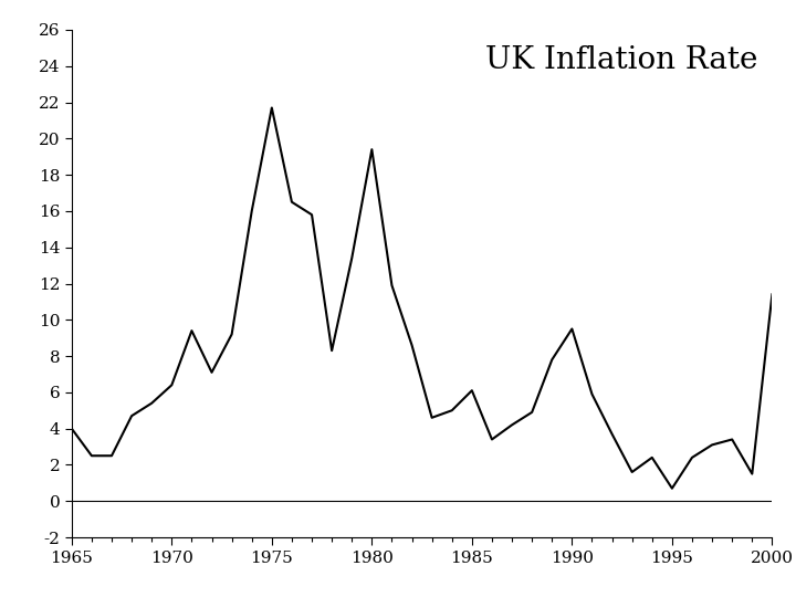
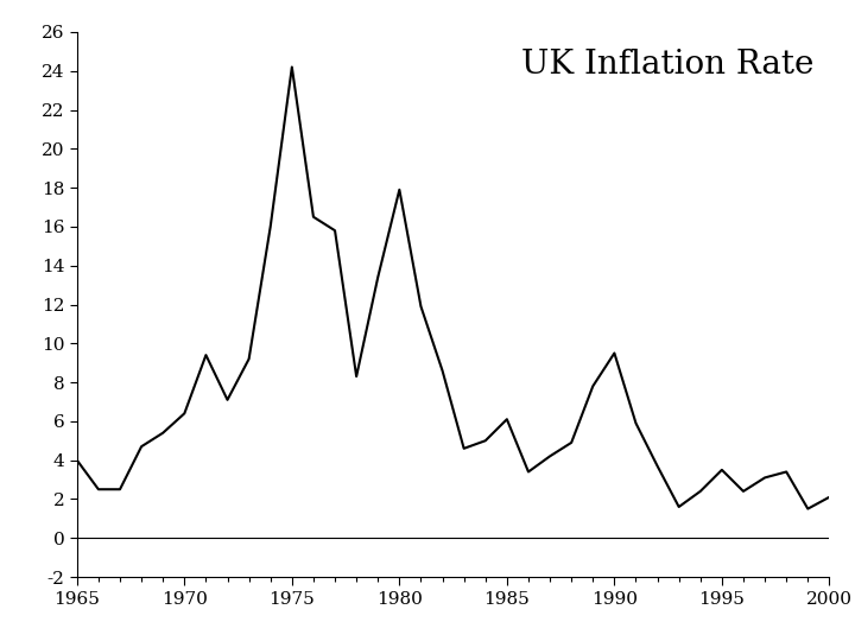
1975: 21.7 -> 24.2
1980: 19.4 -> 17.9
1995: 0.7 -> 3.5
2000: 11.4 -> 2.1
